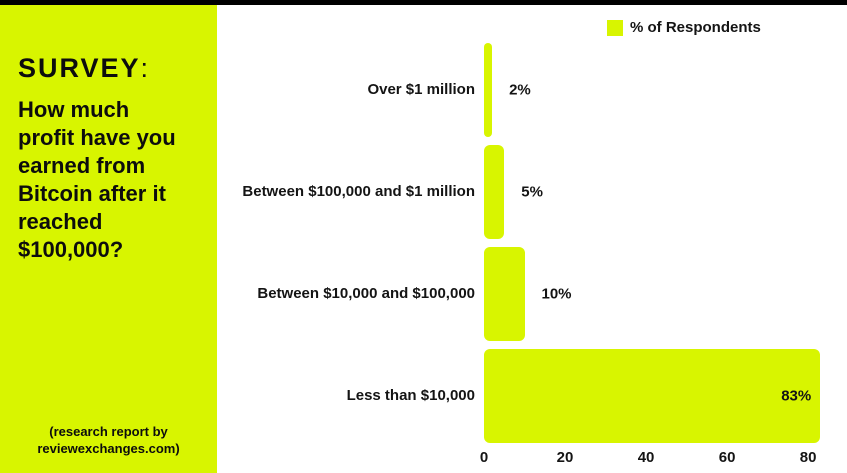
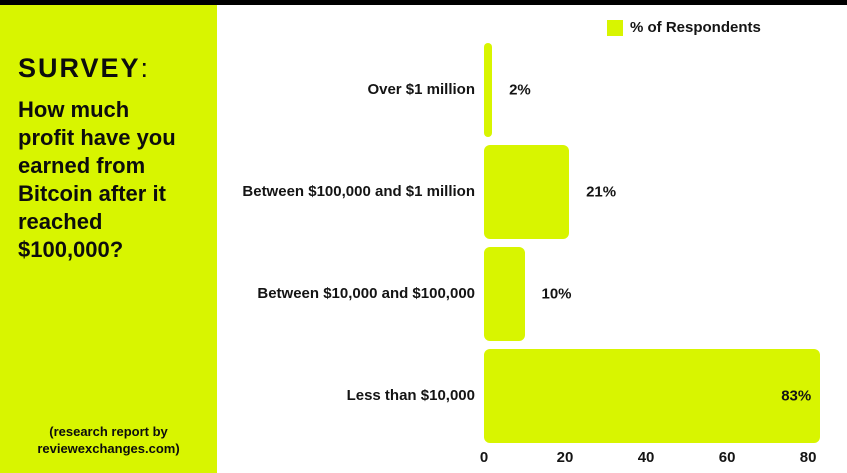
Between $100,000 and $1 million: 5% -> 21%
